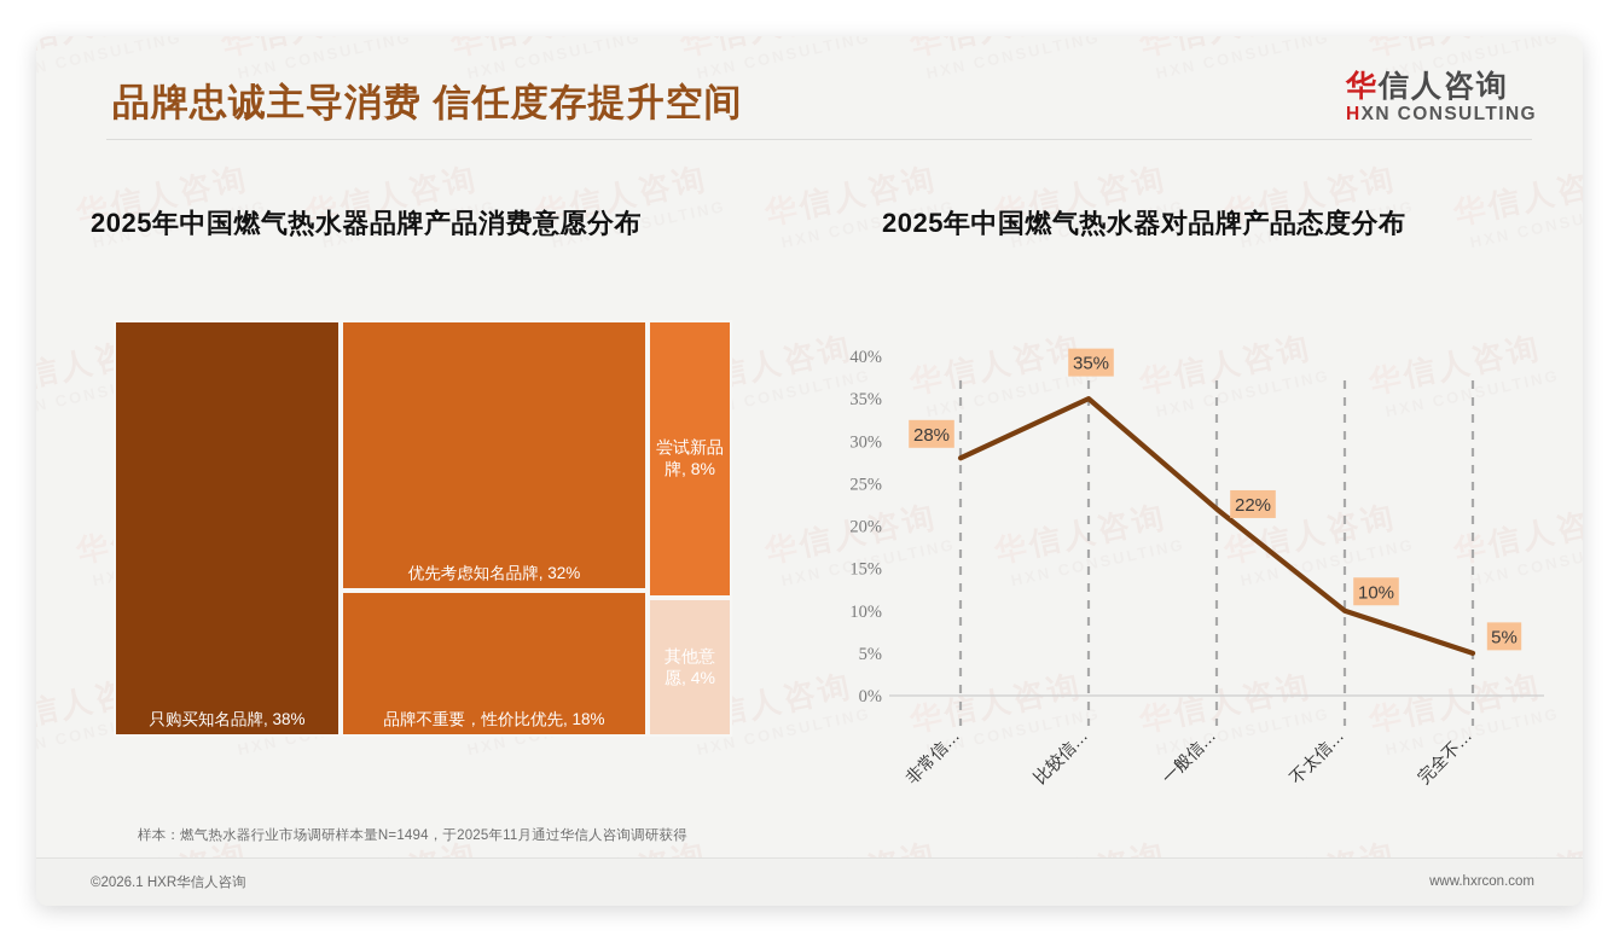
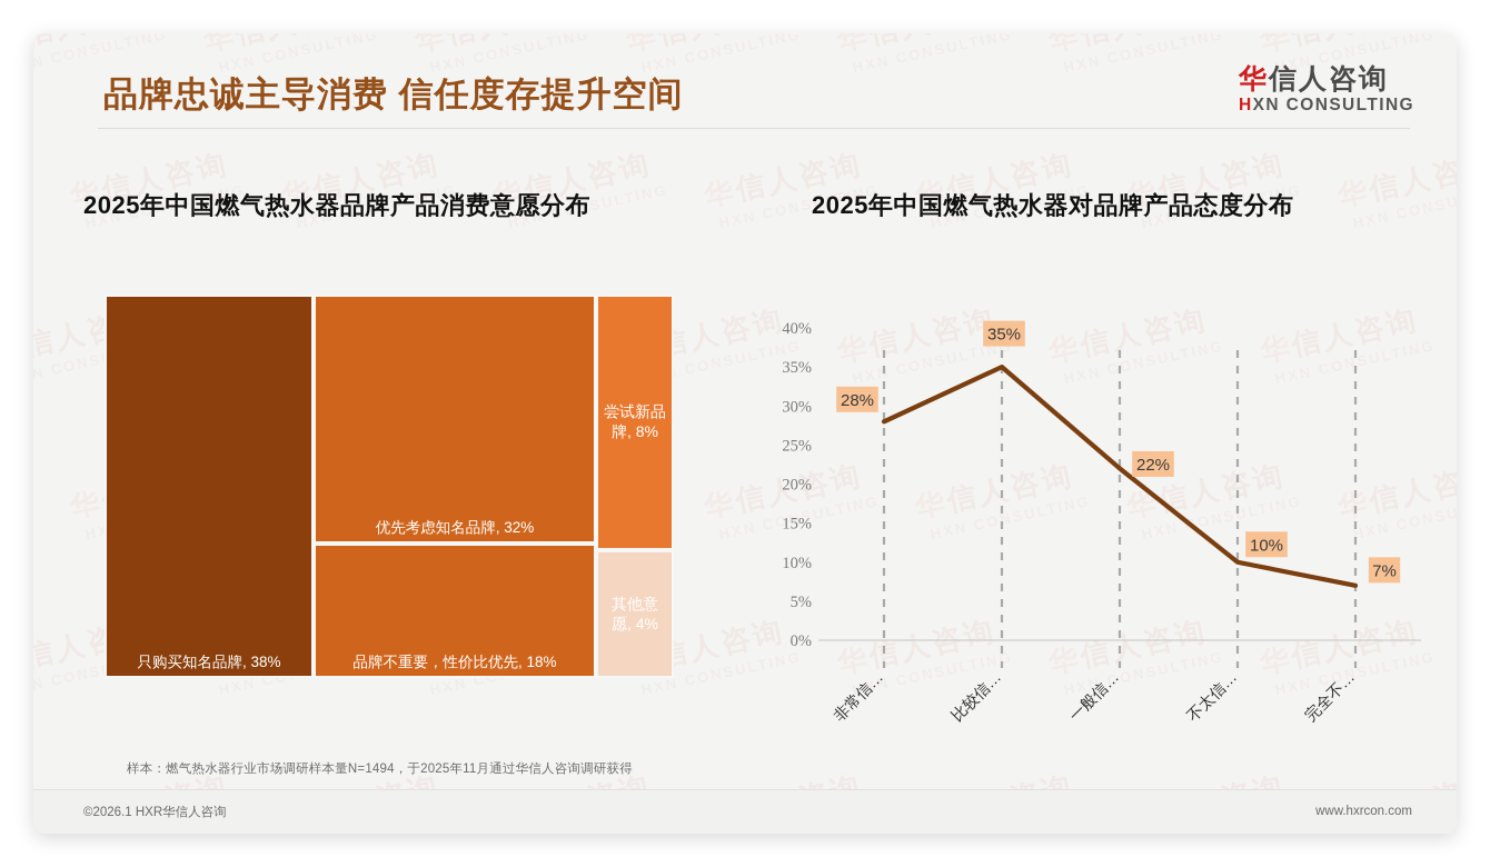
2025年中国燃气热水器对品牌产品态度分布/完全不…: 5% -> 7%
